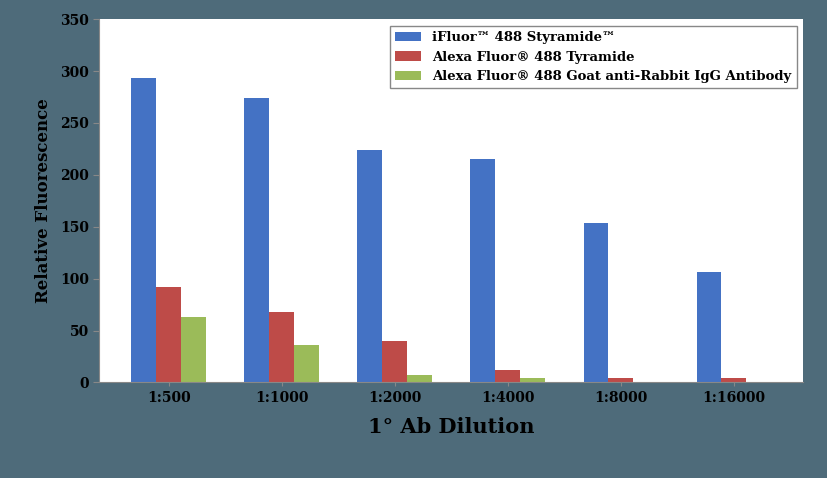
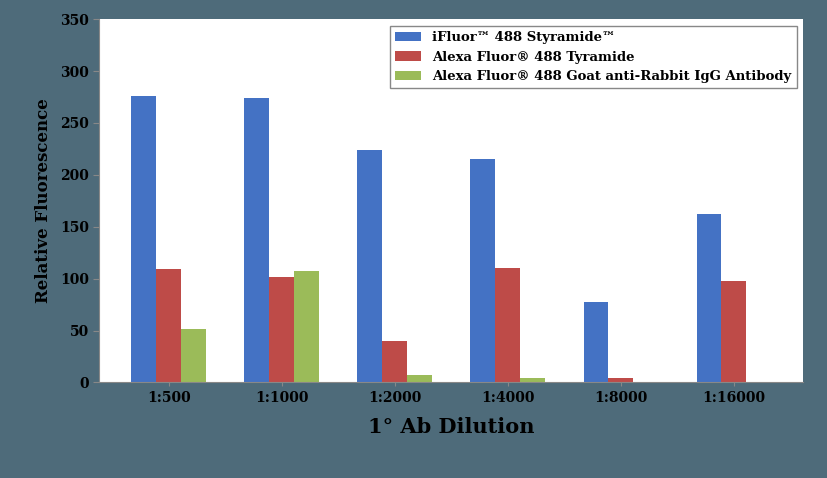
iFluor™ 488 Styramide™/1:500: 293 -> 276
Alexa Fluor® 488 Tyramide/1:500: 92 -> 109
Alexa Fluor® 488 Goat anti-Rabbit IgG Antibody/1:500: 63 -> 51
Alexa Fluor® 488 Tyramide/1:1000: 68 -> 102
Alexa Fluor® 488 Goat anti-Rabbit IgG Antibody/1:1000: 36 -> 107
Alexa Fluor® 488 Tyramide/1:4000: 12 -> 110
iFluor™ 488 Styramide™/1:8000: 154 -> 77
iFluor™ 488 Styramide™/1:16000: 106 -> 162
Alexa Fluor® 488 Tyramide/1:16000: 4 -> 98
